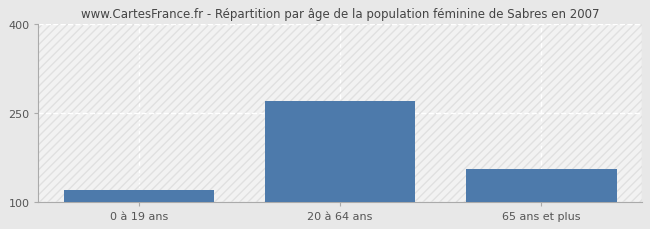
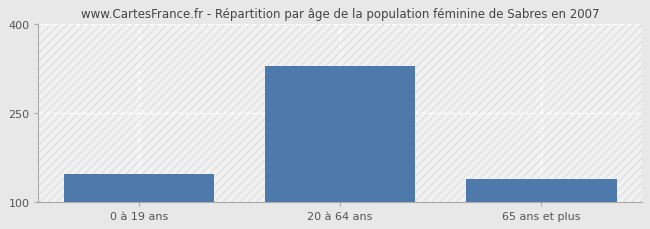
0 à 19 ans: 120 -> 146
20 à 64 ans: 270 -> 330
65 ans et plus: 155 -> 138
